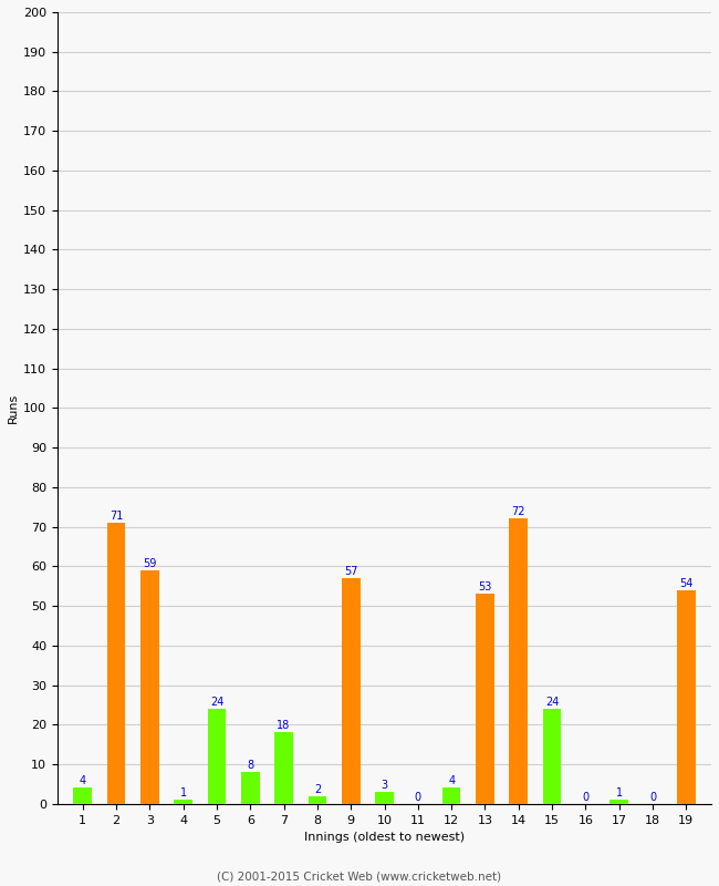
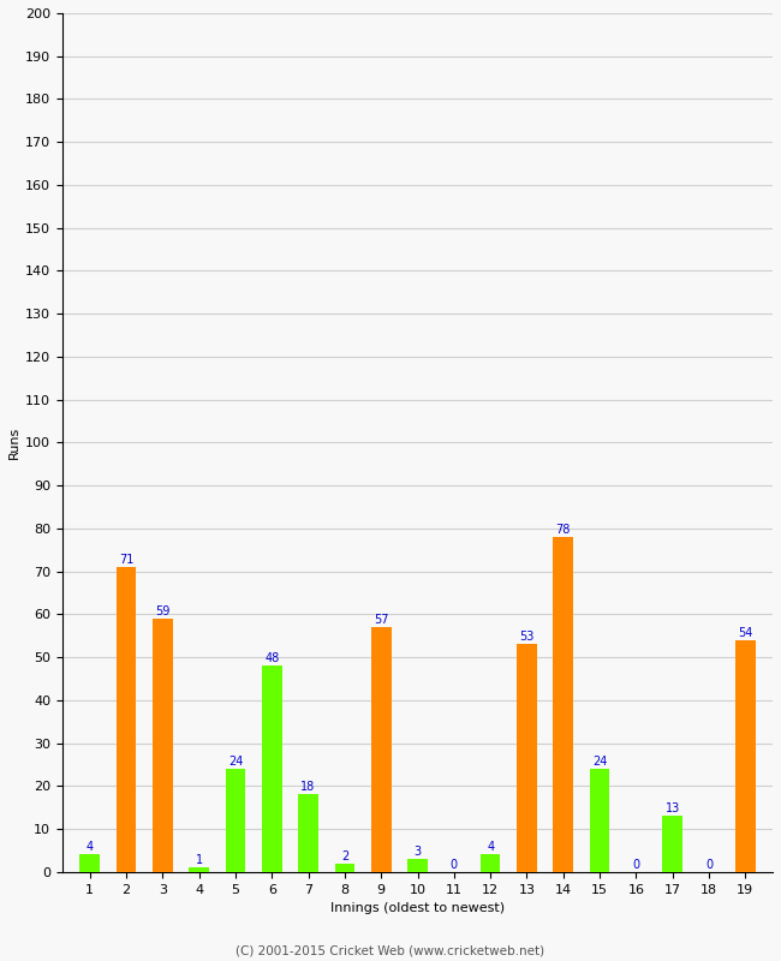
6: 8 -> 48
14: 72 -> 78
17: 1 -> 13
